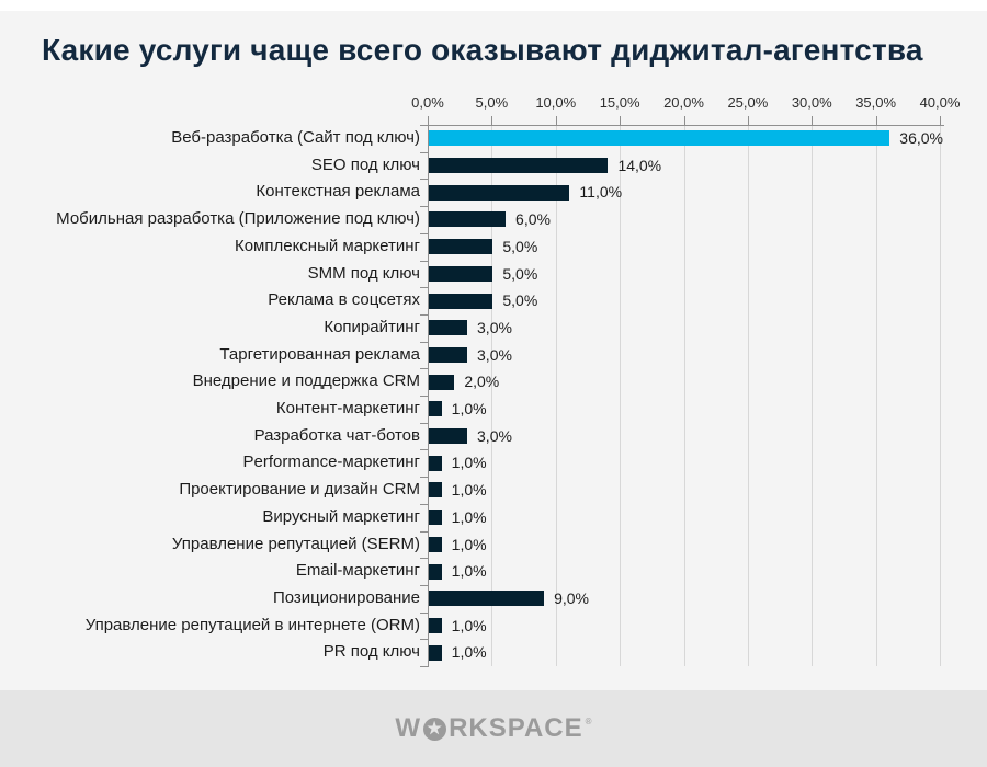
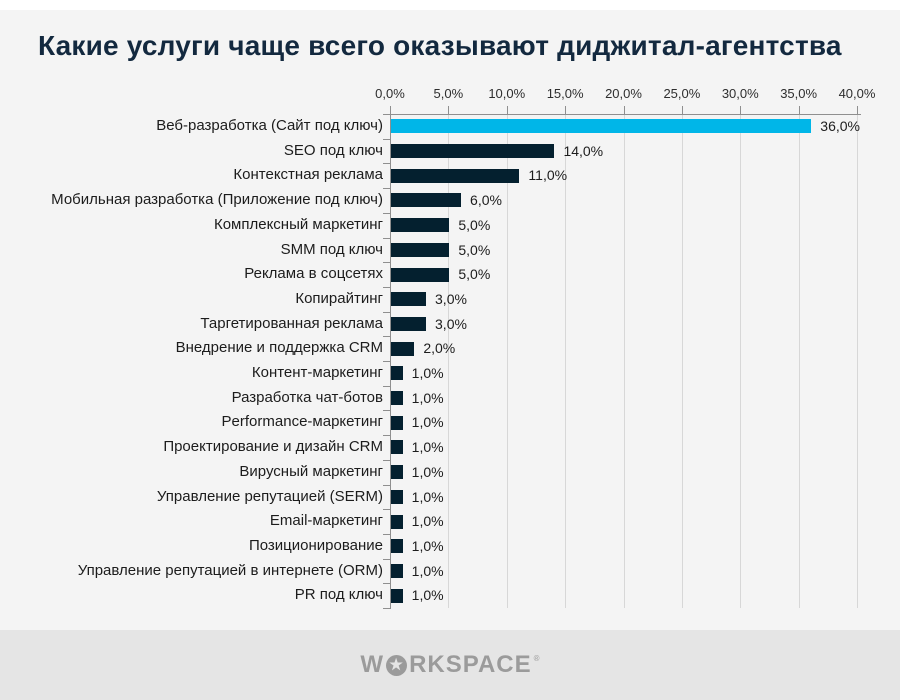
Разработка чат-ботов: 3,0% -> 1,0%
Позиционирование: 9,0% -> 1,0%
